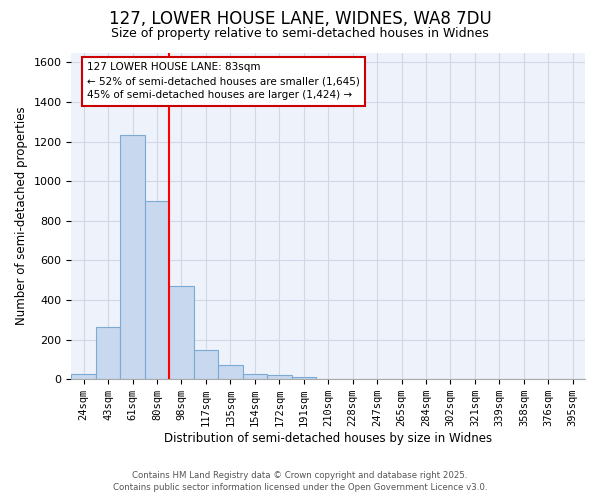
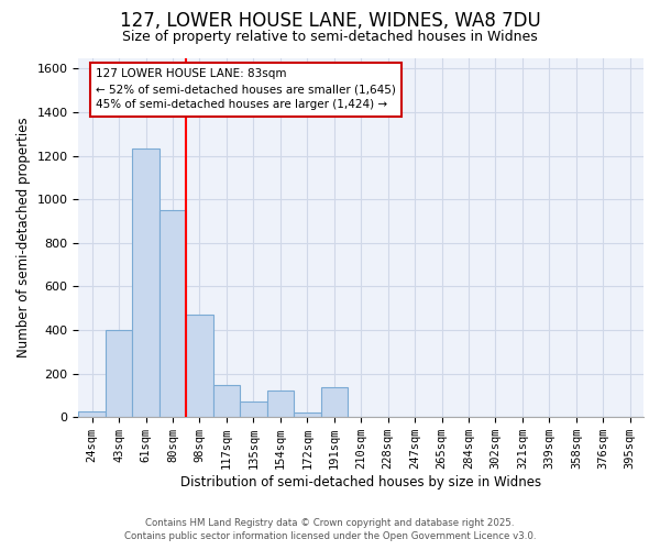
43sqm: 260 -> 400
80sqm: 900 -> 950
154sqm: 30 -> 120
191sqm: 10 -> 140
